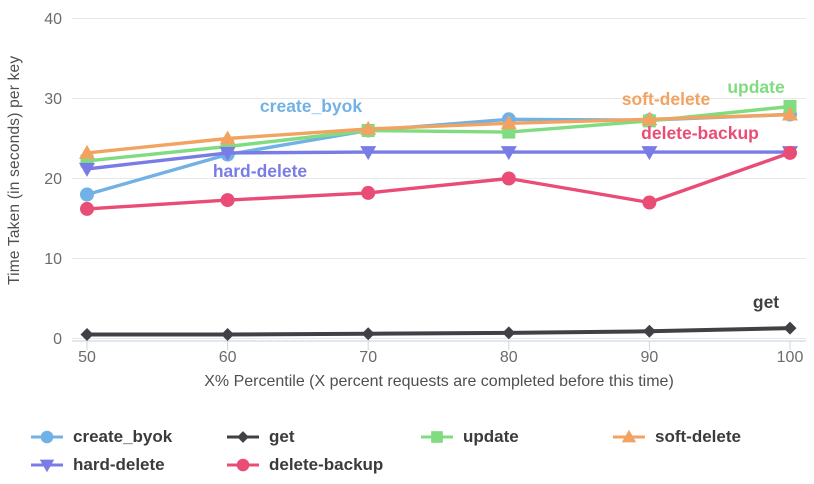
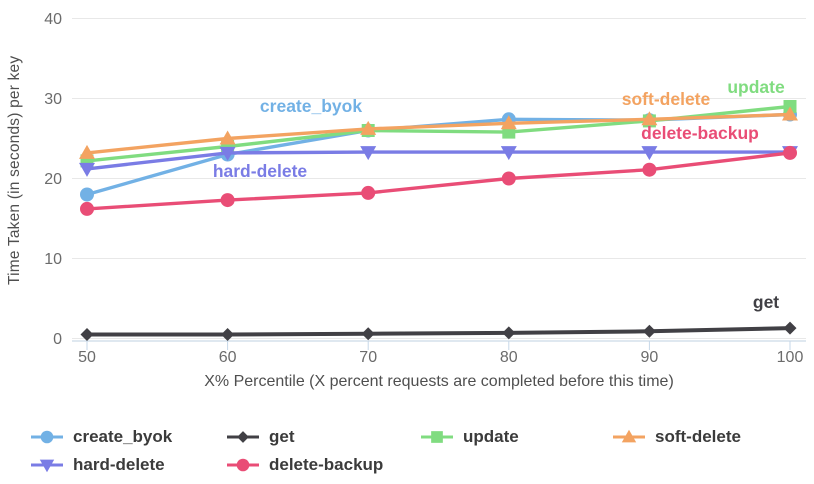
delete-backup/90: 17 -> 21
